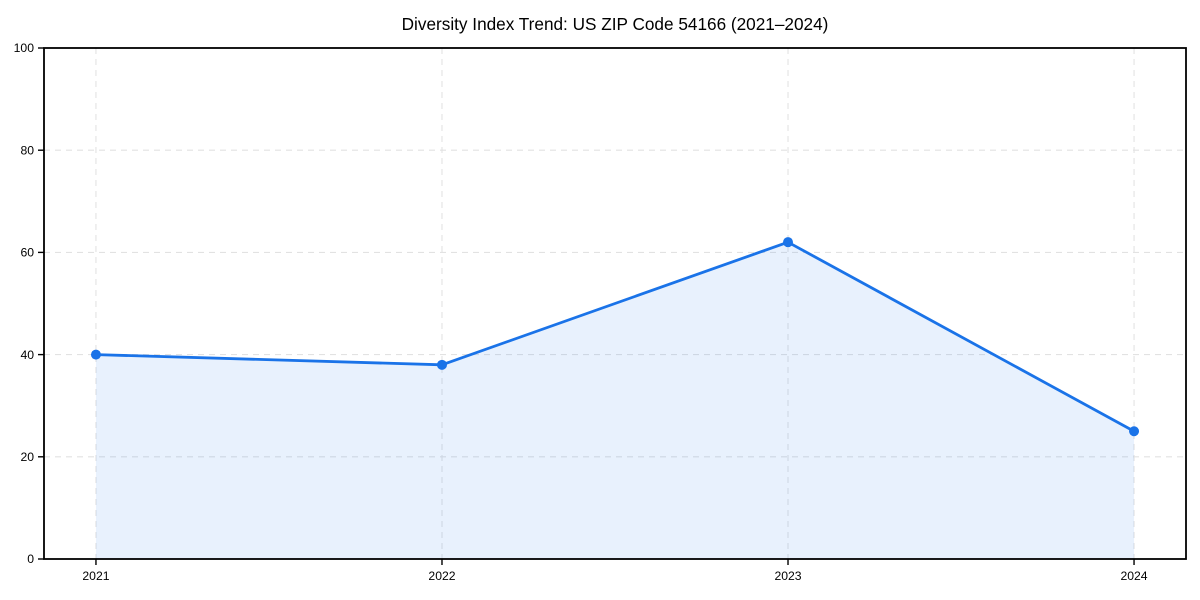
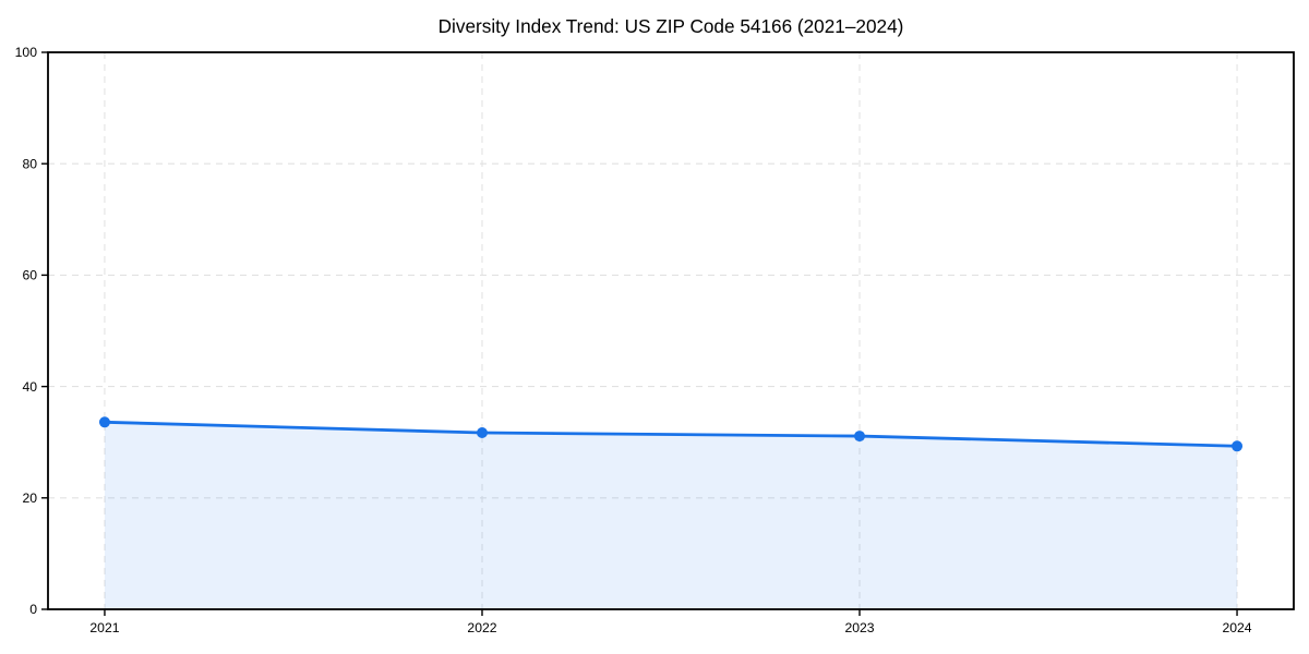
2021: 40 -> 34
2022: 38 -> 32
2023: 62 -> 31
2024: 25 -> 29
